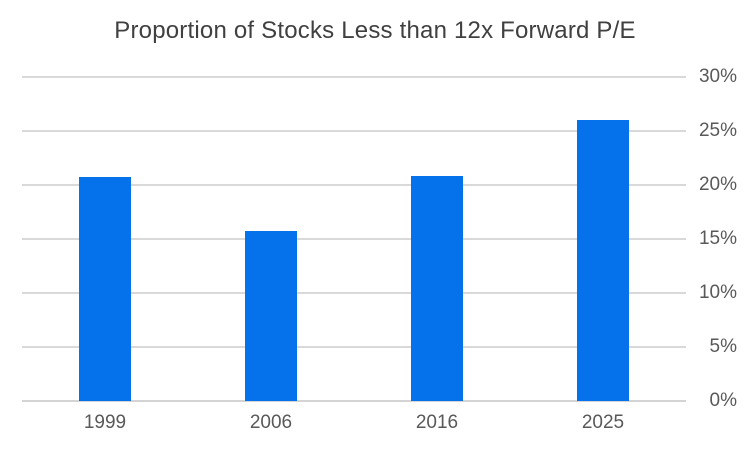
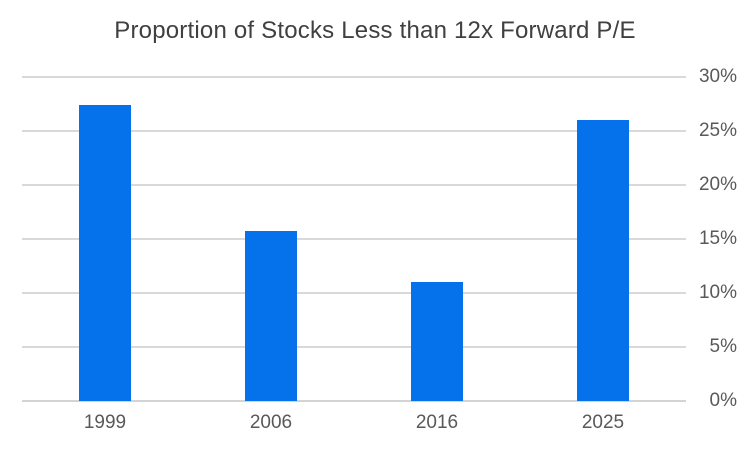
1999: 20.7% -> 27.4%
2016: 20.8% -> 11.0%
